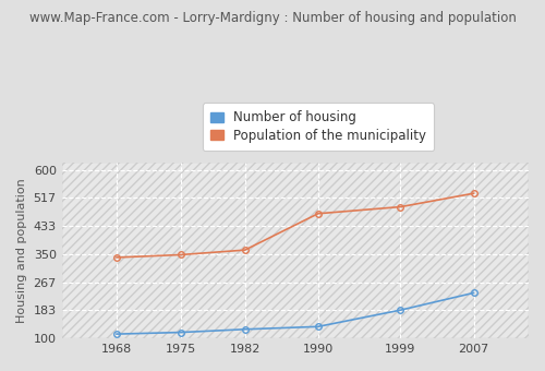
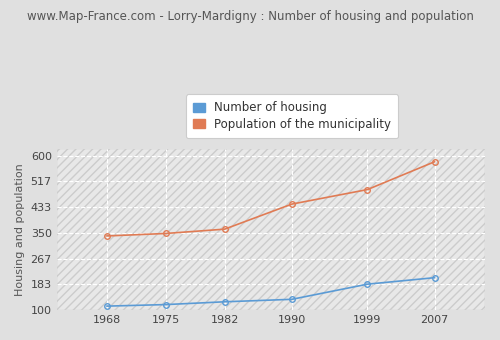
Population of the municipality/1990: 470 -> 443
Number of housing/2007: 235 -> 205
Population of the municipality/2007: 530 -> 580
